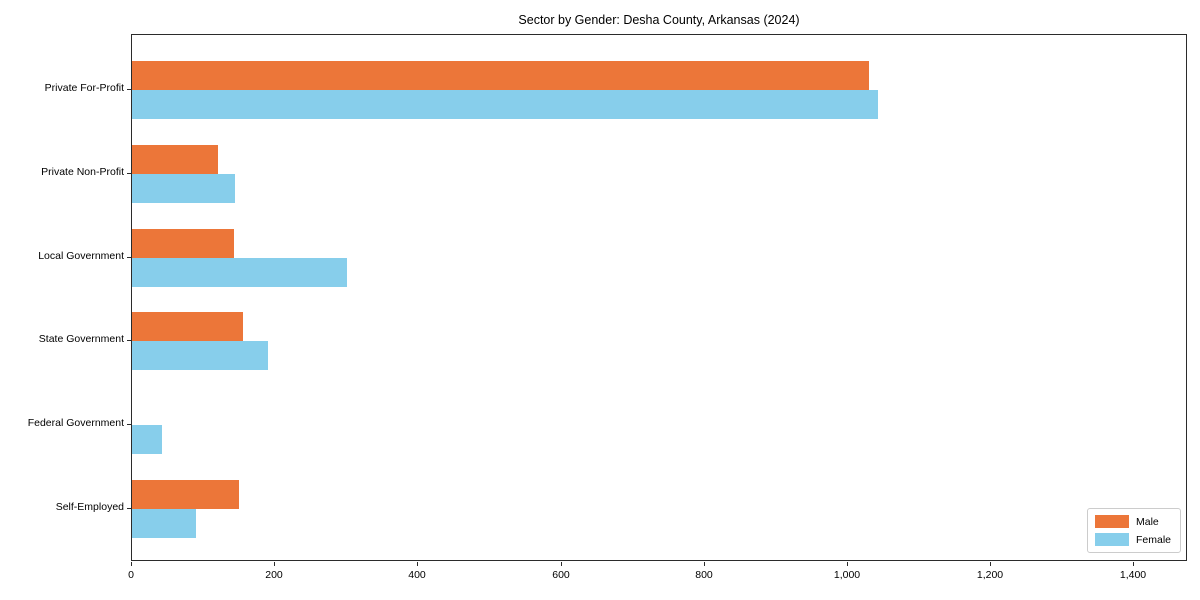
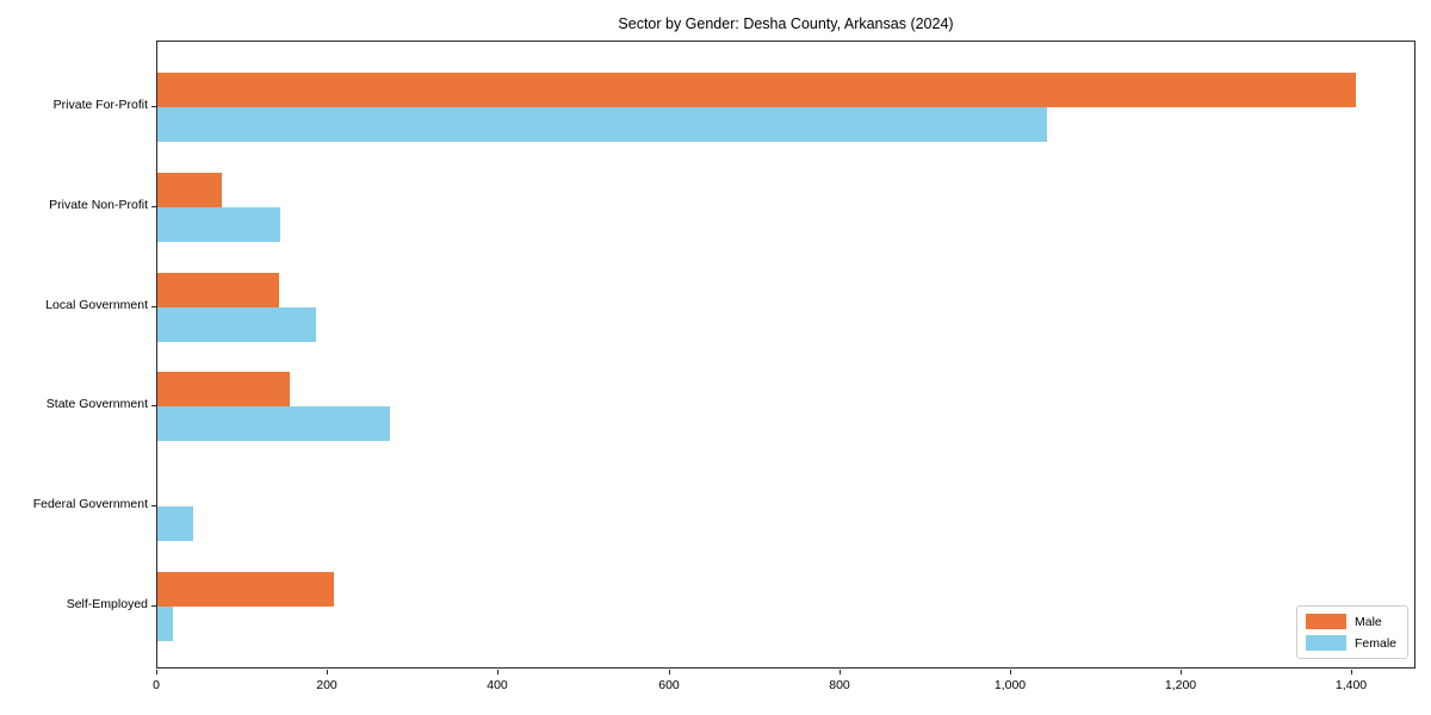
Male/Private For-Profit: 1030 -> 1400
Male/Private Non-Profit: 120 -> 80
Female/Local Government: 300 -> 190
Female/State Government: 190 -> 270
Male/Self-Employed: 150 -> 210
Female/Self-Employed: 90 -> 20
